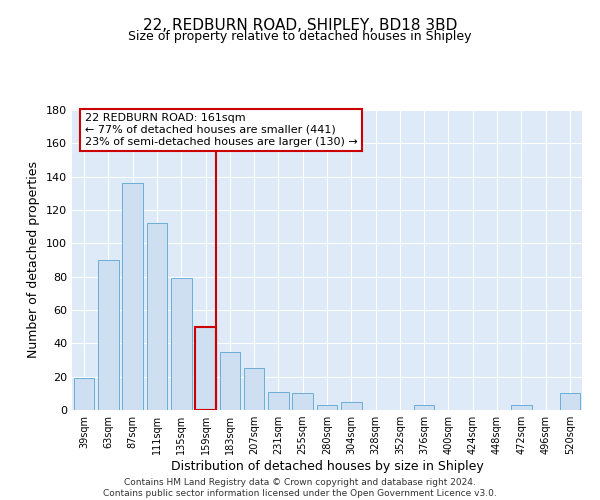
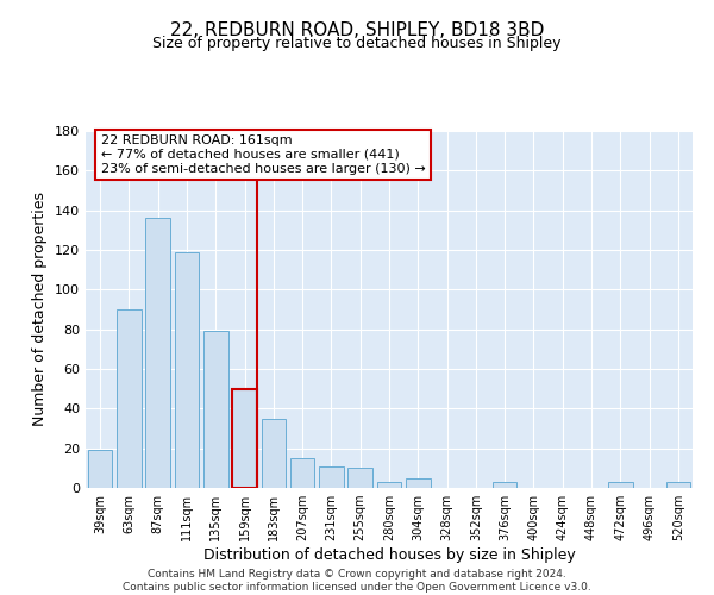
111sqm: 112 -> 119
207sqm: 25 -> 15
520sqm: 10 -> 3
